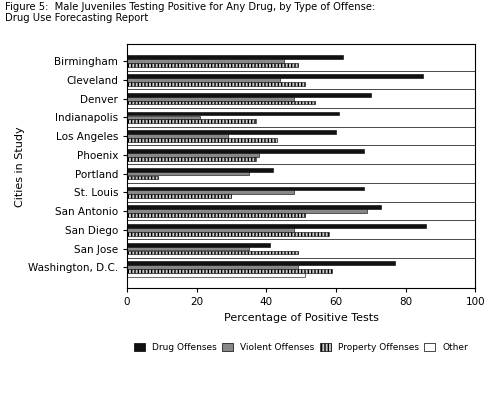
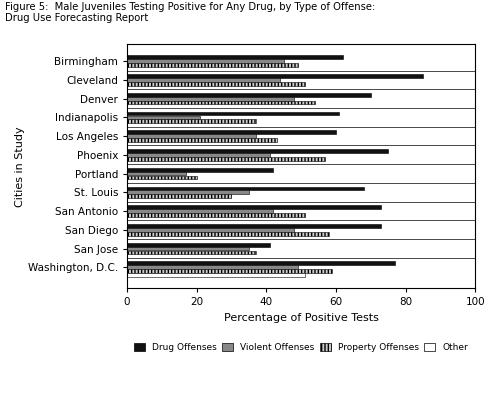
Violent Offenses/Los Angeles: 29 -> 37
Drug Offenses/Phoenix: 68 -> 75
Violent Offenses/Phoenix: 38 -> 41
Property Offenses/Phoenix: 37 -> 57
Violent Offenses/Portland: 35 -> 17
Property Offenses/Portland: 9 -> 20
Violent Offenses/St. Louis: 48 -> 35
Violent Offenses/San Antonio: 69 -> 42
Drug Offenses/San Diego: 86 -> 73
Property Offenses/San Jose: 49 -> 37
